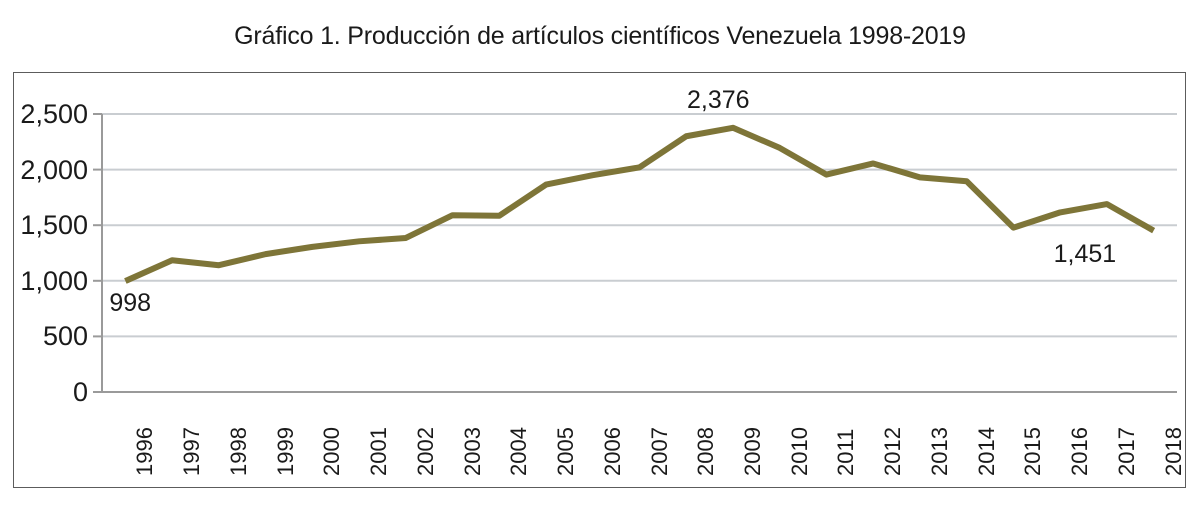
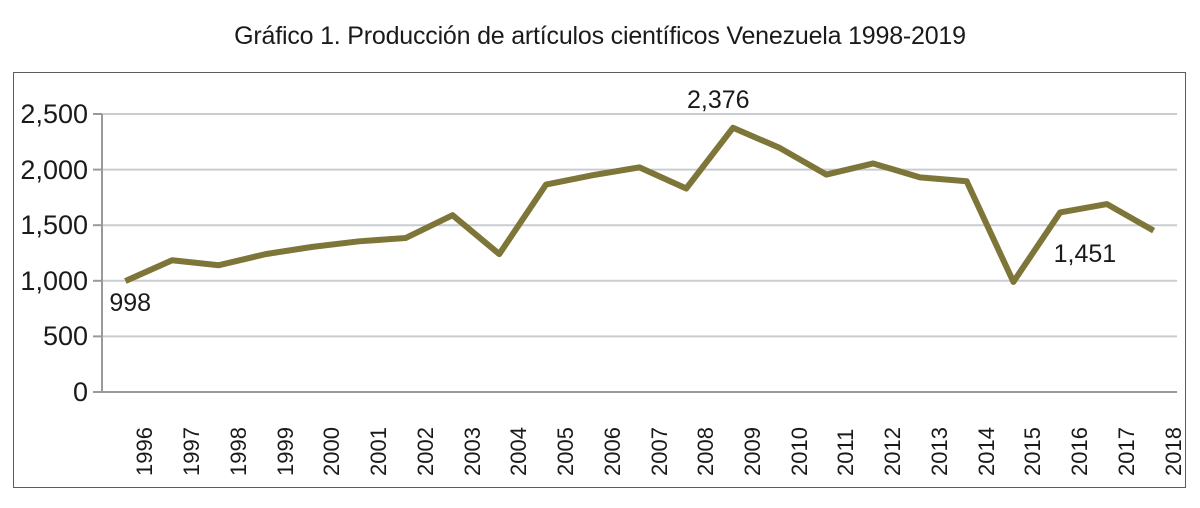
2004: 1580 -> 1240
2008: 2300 -> 1830
2015: 1480 -> 990
